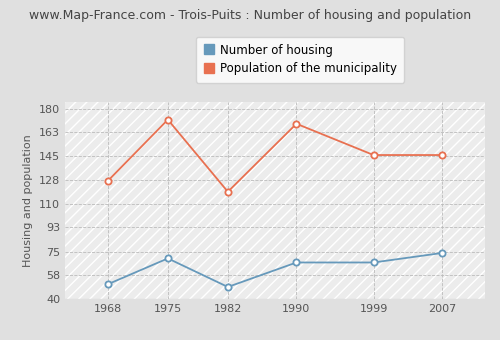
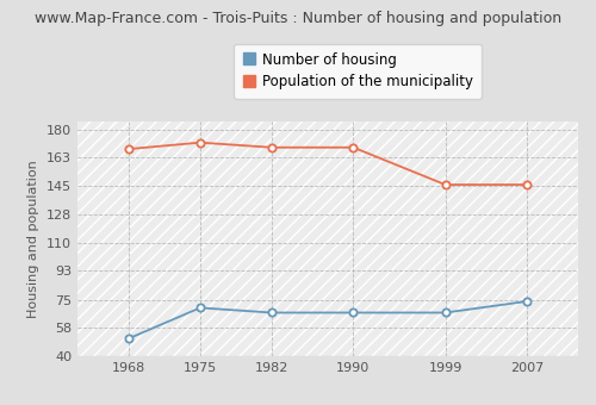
Population of the municipality/1968: 127 -> 168
Number of housing/1982: 49 -> 67
Population of the municipality/1982: 119 -> 169
